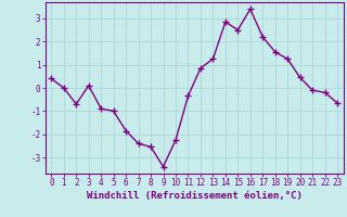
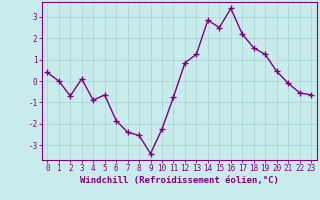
5: -1.00 -> -0.65
11: -0.35 -> -0.75
22: -0.20 -> -0.55
